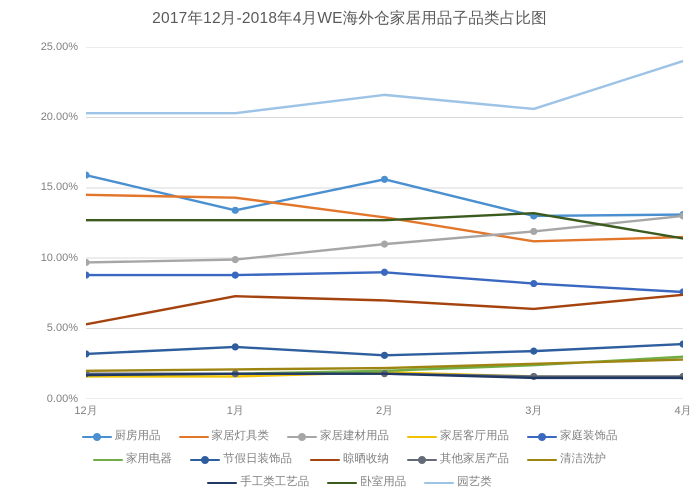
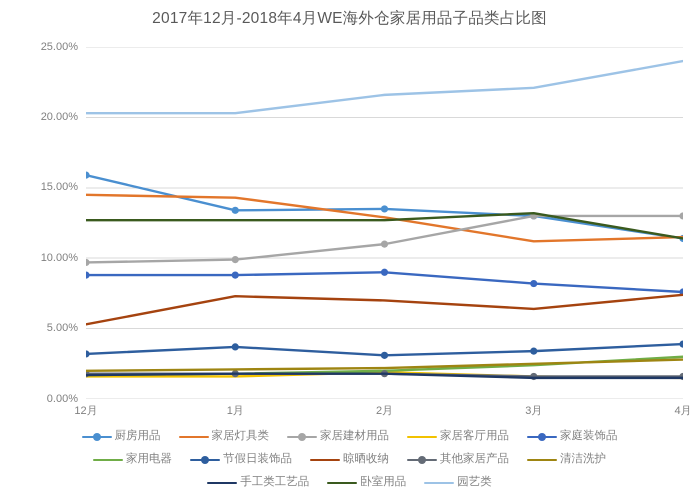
厨房用品/2月: 15.6% -> 13.5%
家居建材用品/3月: 11.9% -> 13.0%
园艺类/3月: 20.6% -> 22.1%
厨房用品/4月: 13.1% -> 11.4%
